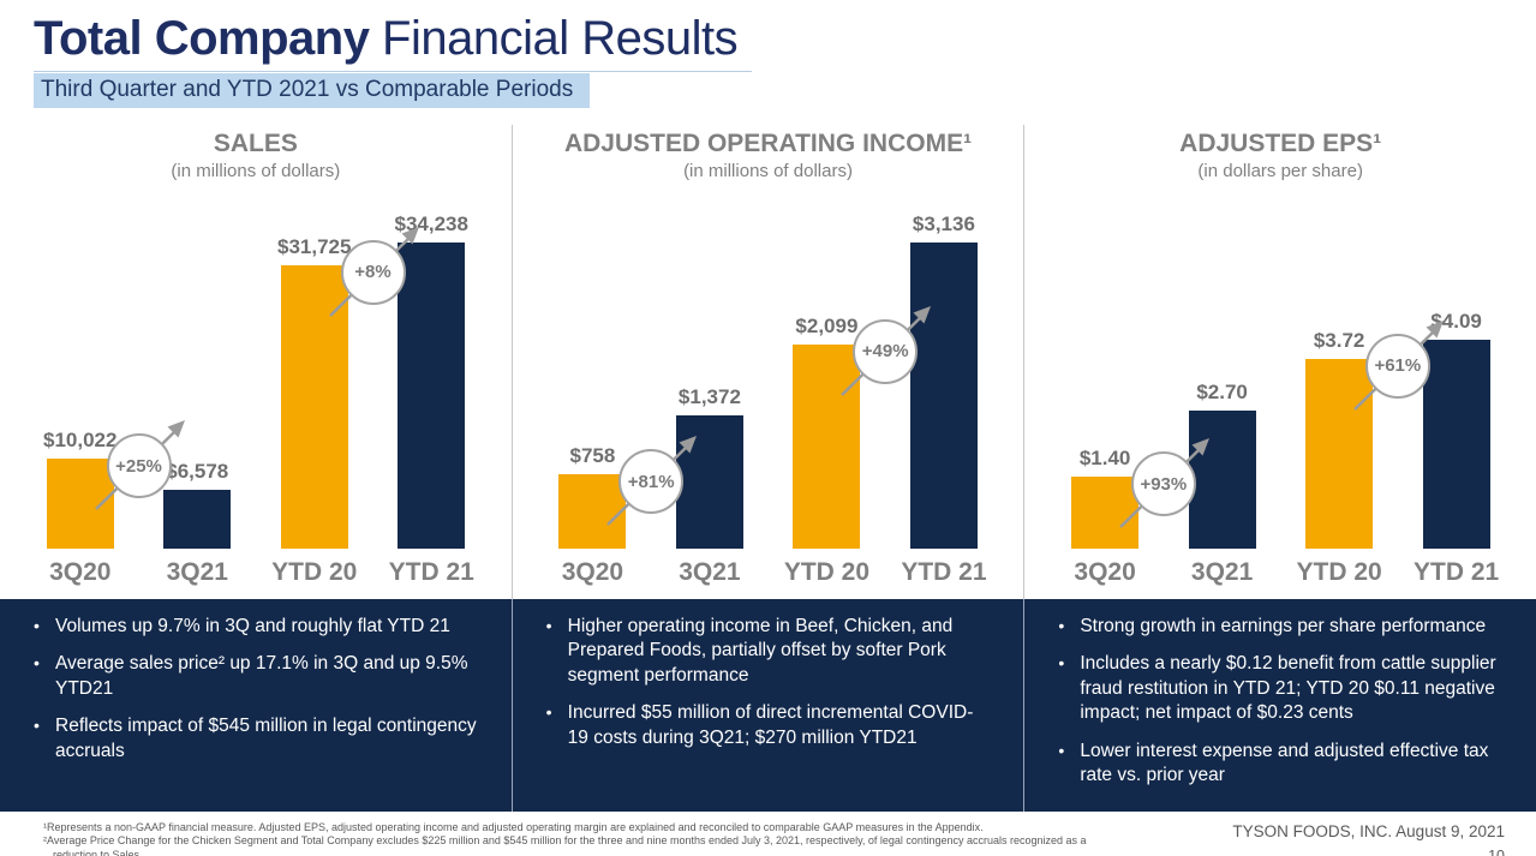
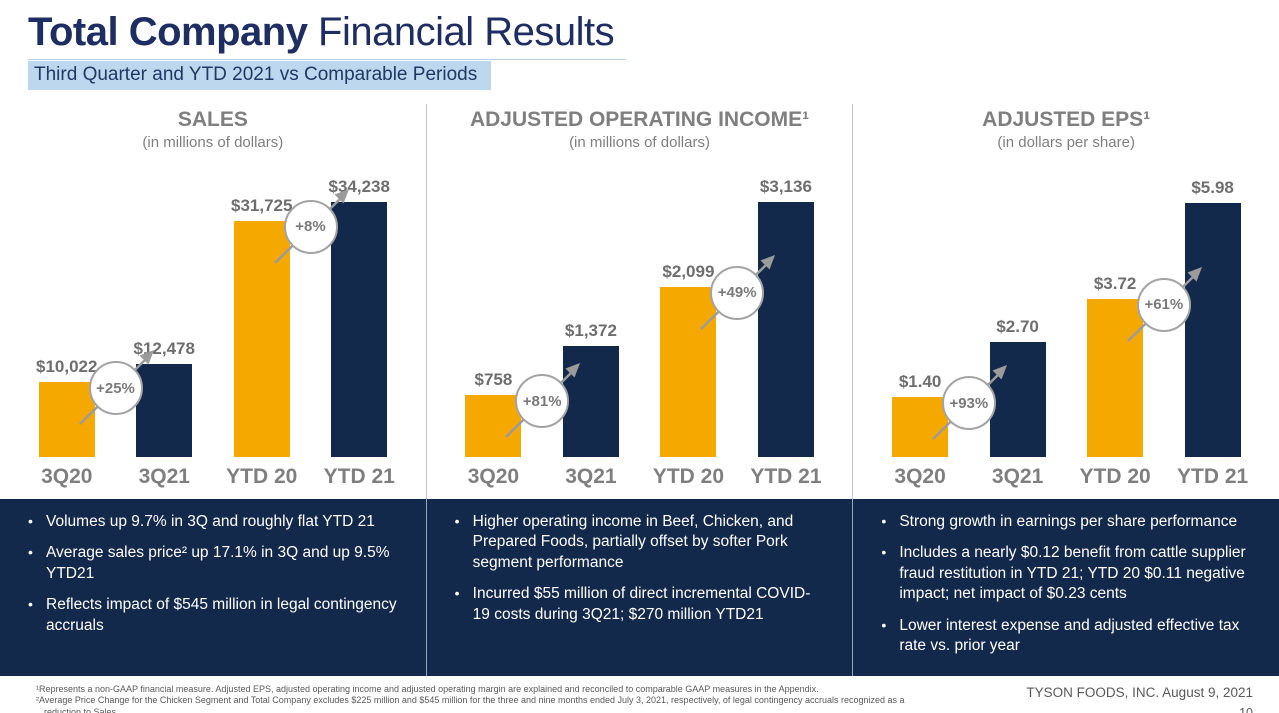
SALES/3Q21: $6,578 -> $12,478
ADJUSTED EPS¹/YTD 21: $4.09 -> $5.98
